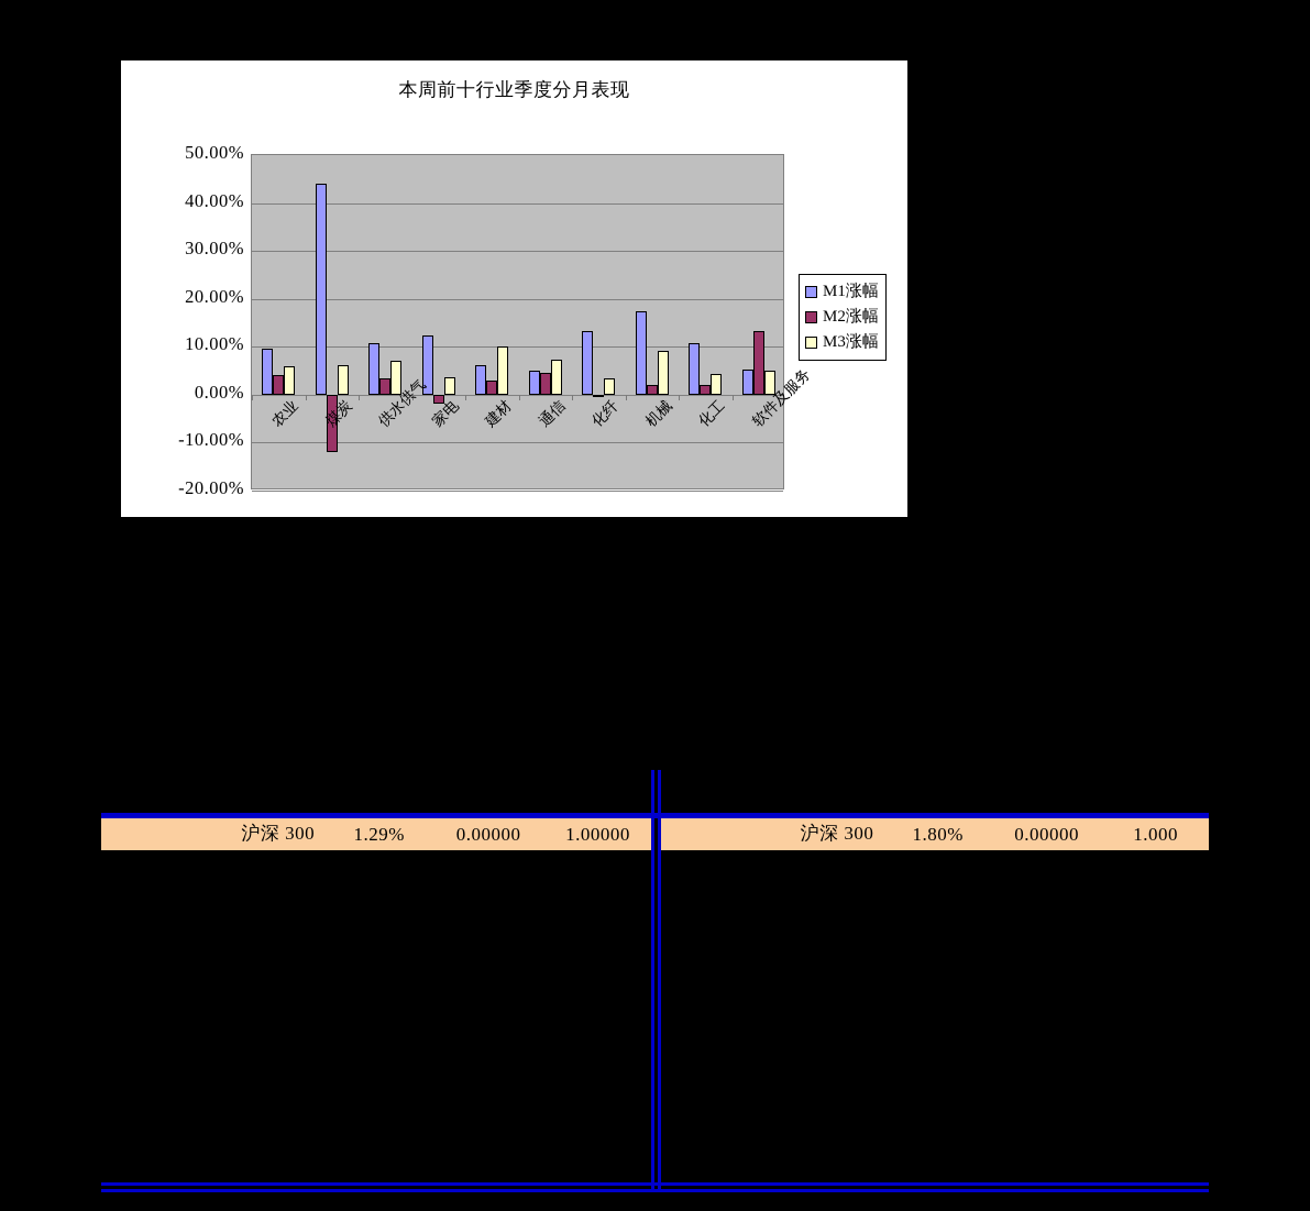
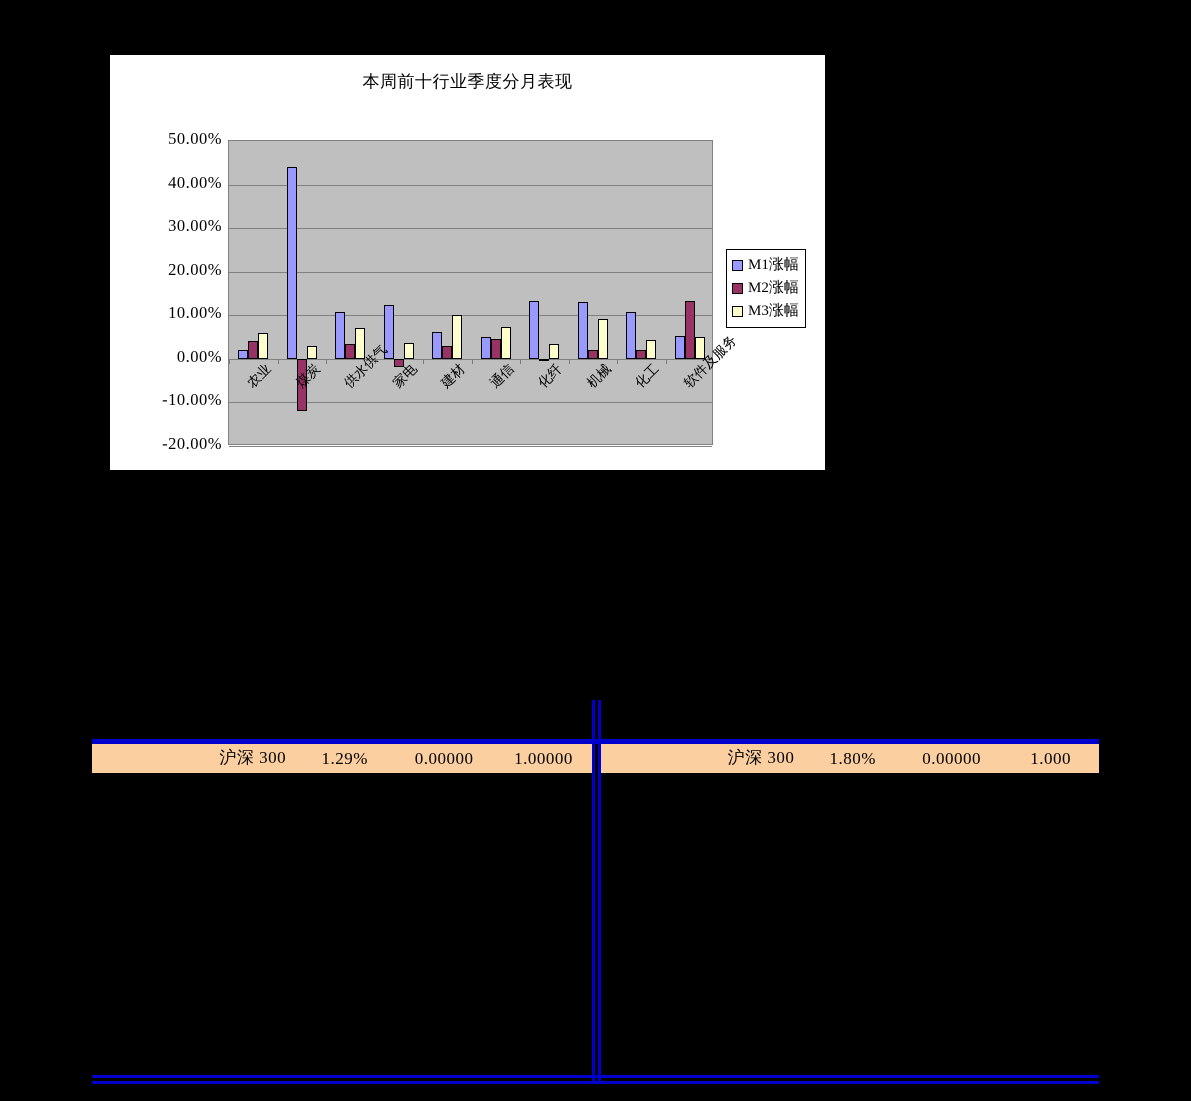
M1涨幅/农业: 10% -> 2%
M3涨幅/煤炭: 6% -> 3%
M1涨幅/机械: 18% -> 13%
